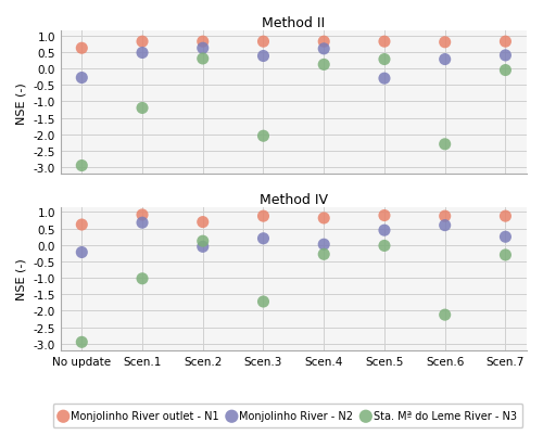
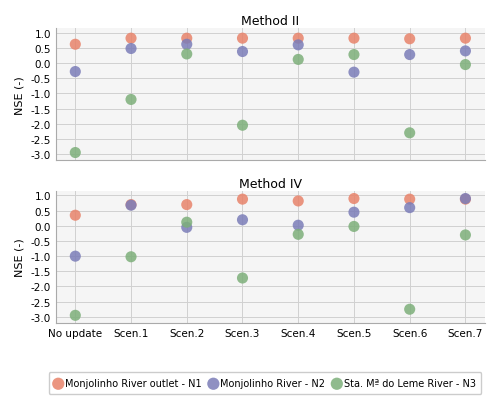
Method IV/Monjolinho River outlet - N1/No update: 0.62 -> 0.35
Method IV/Monjolinho River - N2/No update: -0.22 -> -1.00
Method IV/Monjolinho River outlet - N1/Scen.1: 0.92 -> 0.70
Method IV/Sta. Mª do Leme River - N3/Scen.6: -2.12 -> -2.75
Method IV/Monjolinho River - N2/Scen.7: 0.25 -> 0.90
